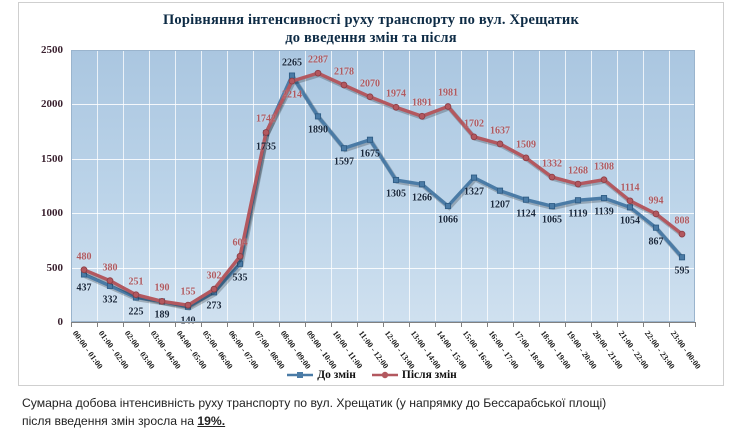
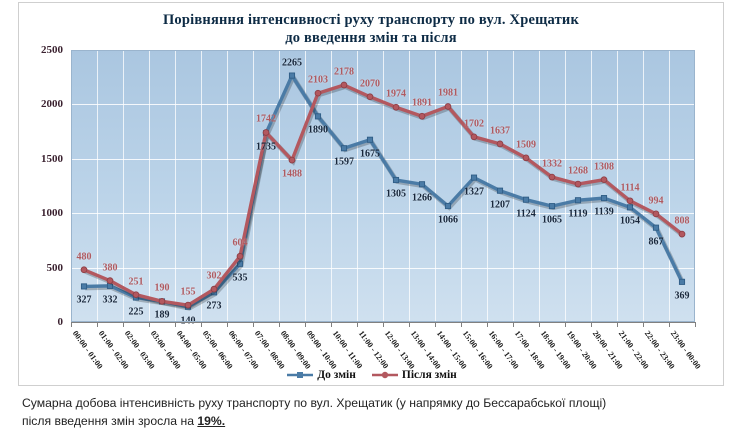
До змін/00:00 - 01:00: 437 -> 327
Після змін/08:00 - 09:00: 2214 -> 1488
Після змін/09:00 - 10:00: 2287 -> 2103
До змін/23:00 - 00:00: 595 -> 369
